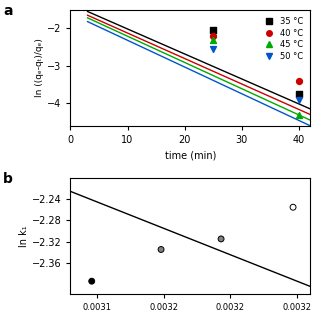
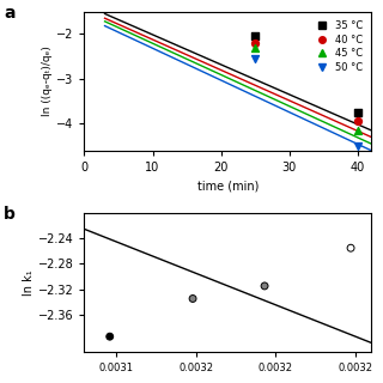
40 °C/40: -3.40 -> -3.95
45 °C/40: -4.30 -> -4.15
50 °C/40: -3.90 -> -4.50
